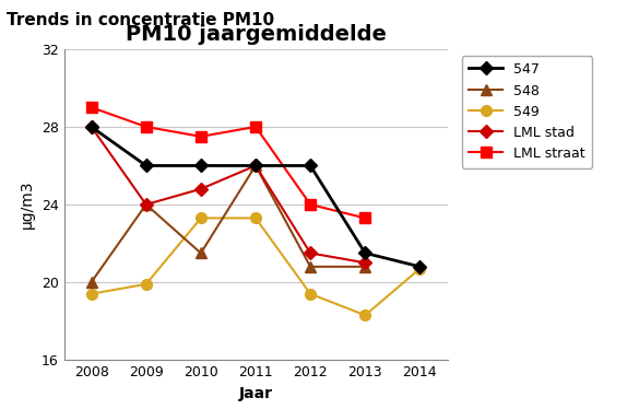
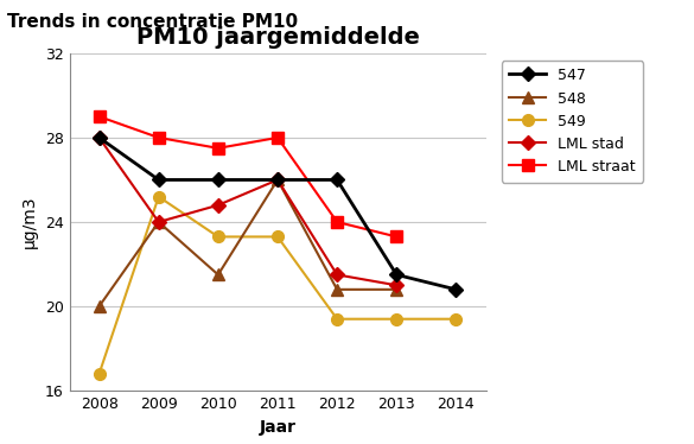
549/2008: 19.4 -> 16.8
549/2009: 19.9 -> 25.2
549/2013: 18.3 -> 19.4
549/2014: 20.7 -> 19.4
